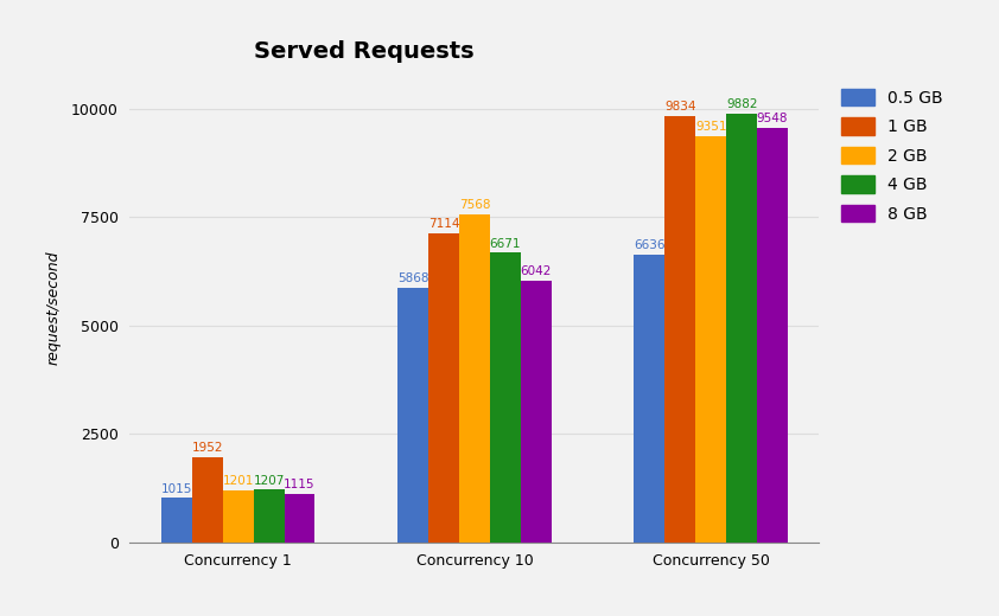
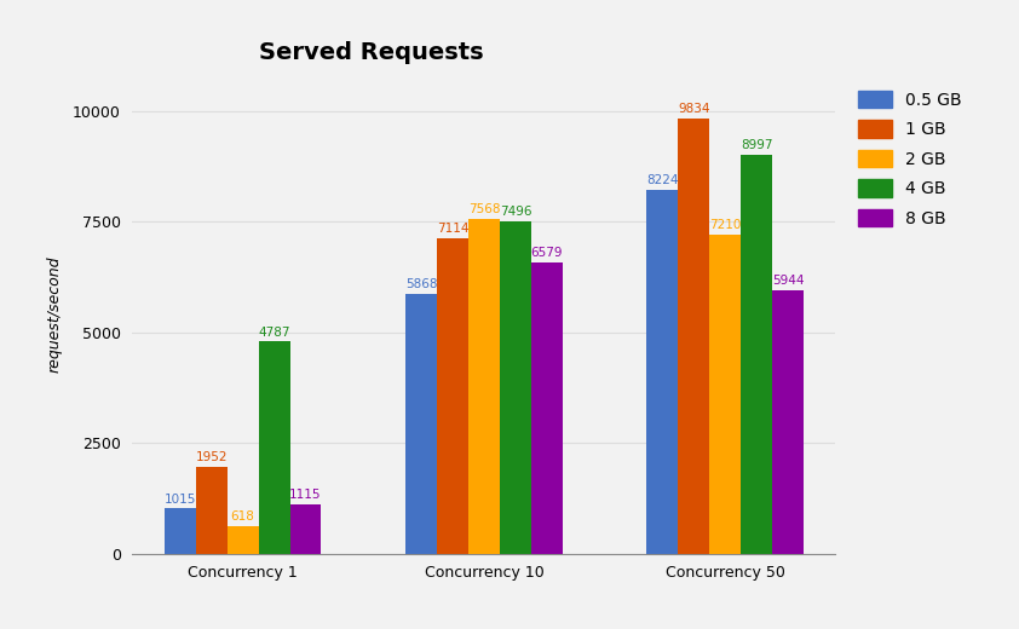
2 GB/Concurrency 1: 1201 -> 618
4 GB/Concurrency 1: 1207 -> 4787
4 GB/Concurrency 10: 6671 -> 7496
8 GB/Concurrency 10: 6042 -> 6579
0.5 GB/Concurrency 50: 6636 -> 8224
2 GB/Concurrency 50: 9351 -> 7210
4 GB/Concurrency 50: 9882 -> 8997
8 GB/Concurrency 50: 9548 -> 5944
